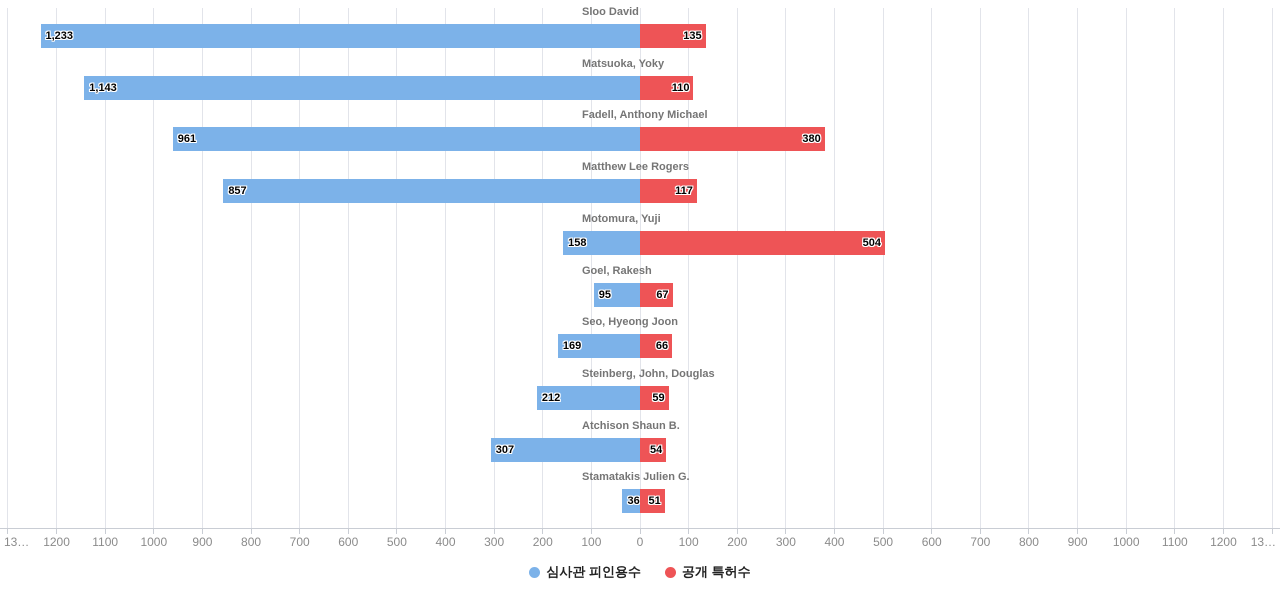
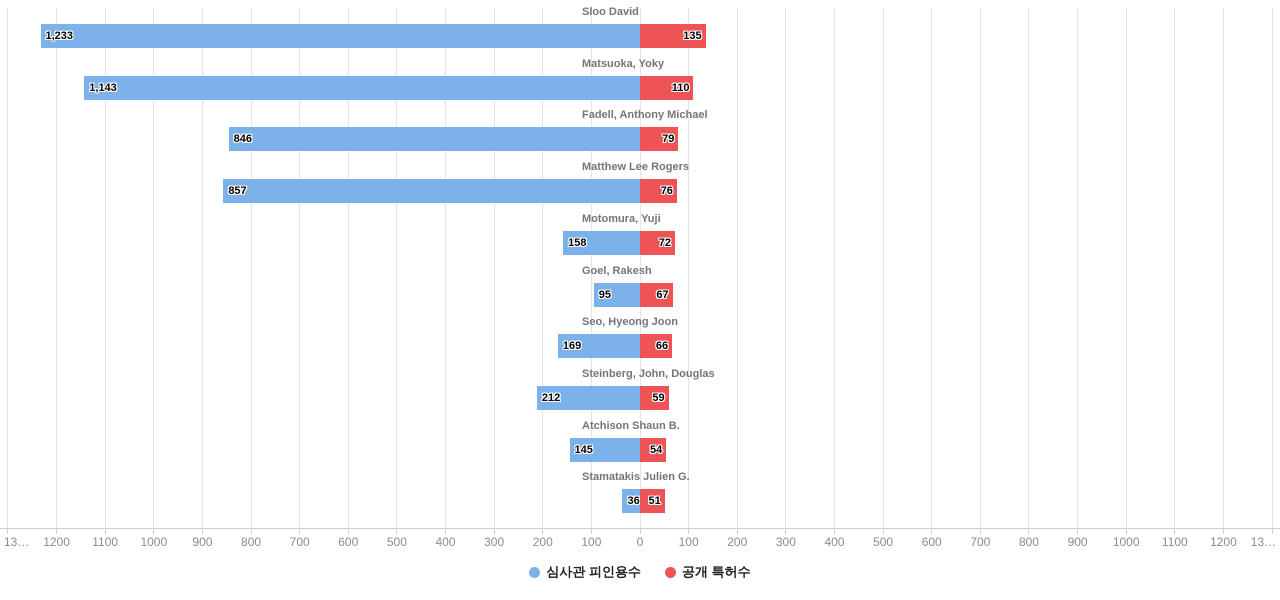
심사관 피인용수/Fadell, Anthony Michael: 961 -> 846
공개 특허수/Fadell, Anthony Michael: 380 -> 79
공개 특허수/Matthew Lee Rogers: 117 -> 76
공개 특허수/Motomura, Yuji: 504 -> 72
심사관 피인용수/Atchison Shaun B.: 307 -> 145
